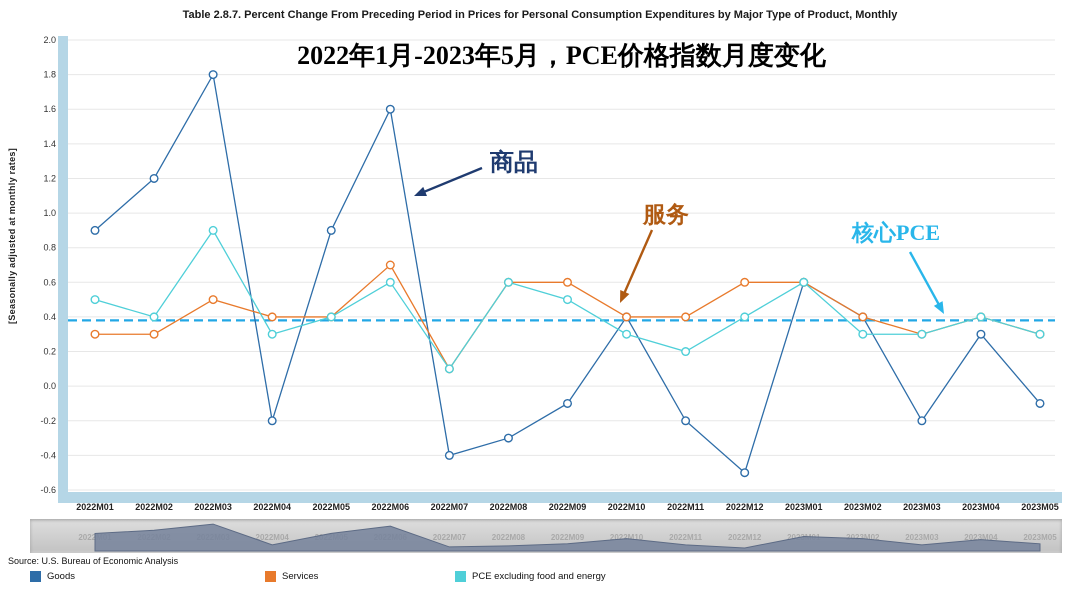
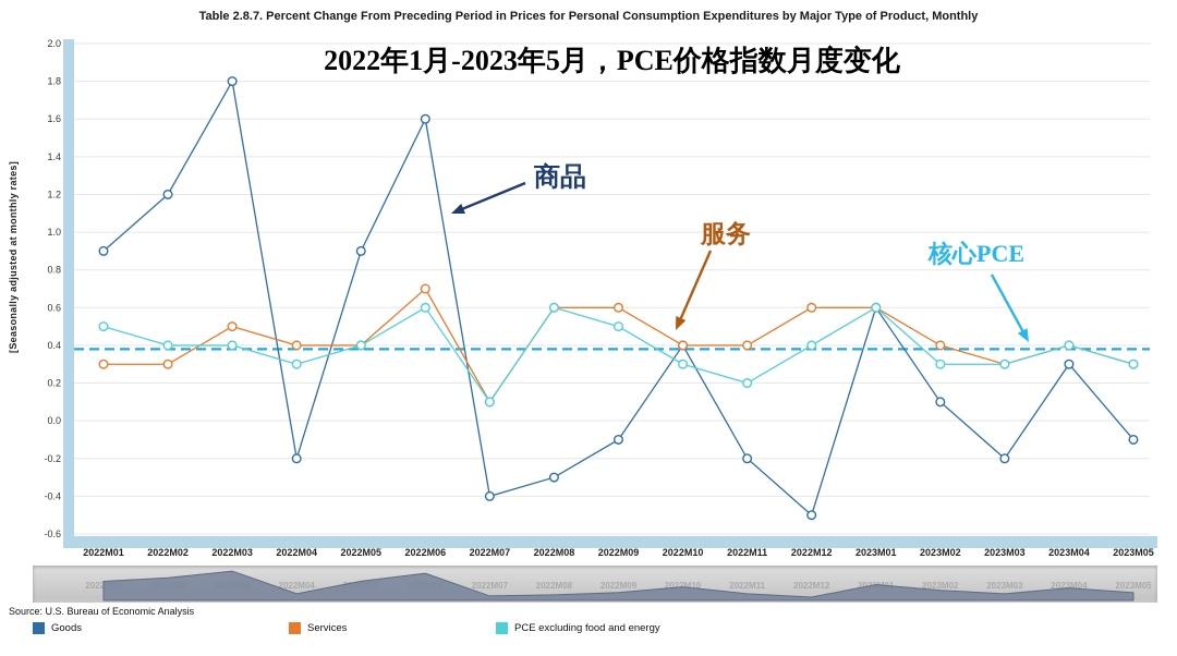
PCE excluding food and energy/2022M03: 0.9 -> 0.4
Goods/2023M02: 0.4 -> 0.1
